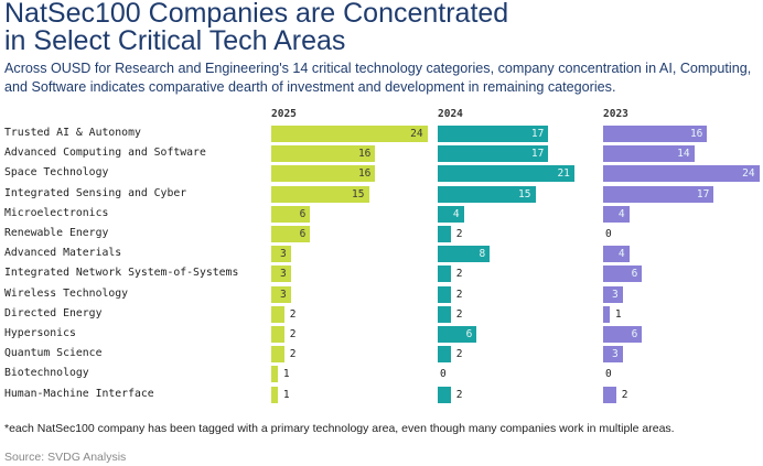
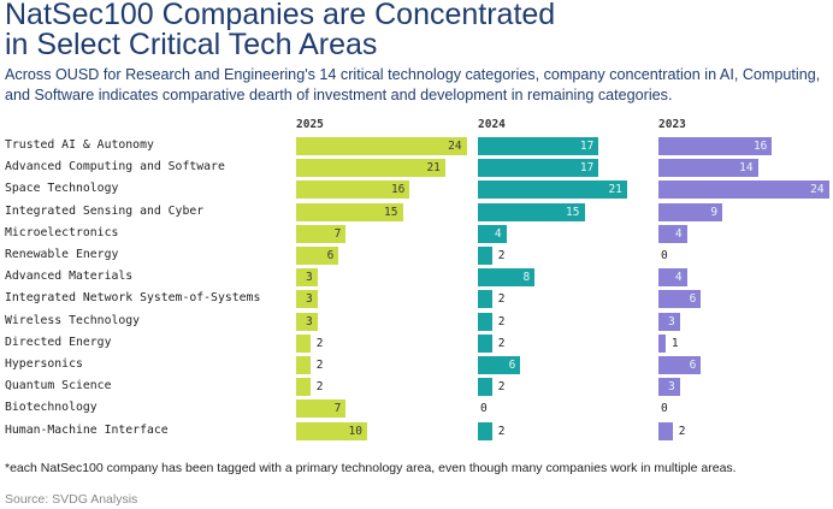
2025/Advanced Computing and Software: 16 -> 21
2023/Integrated Sensing and Cyber: 17 -> 9
2025/Microelectronics: 6 -> 7
2025/Biotechnology: 1 -> 7
2025/Human-Machine Interface: 1 -> 10
